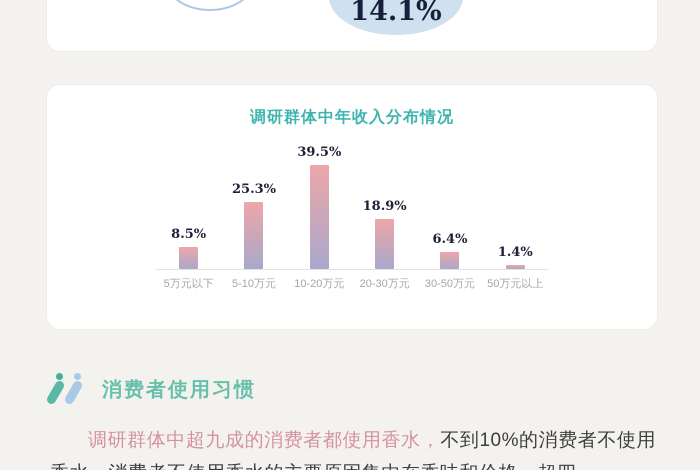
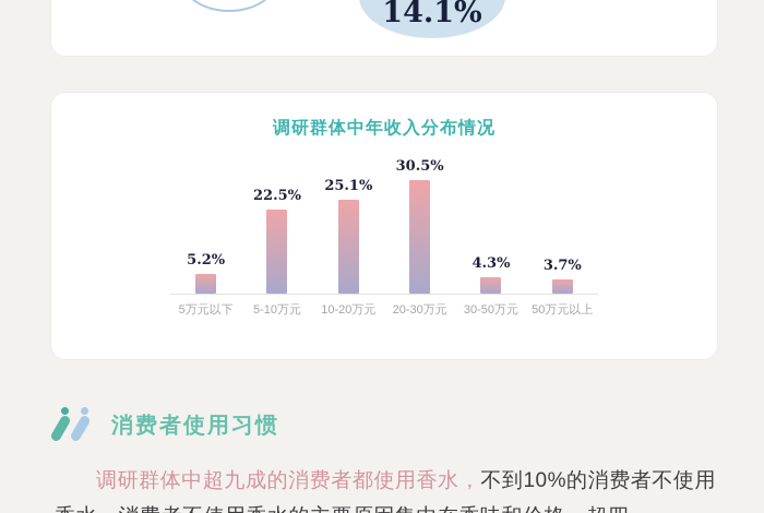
5万元以下: 8.5% -> 5.2%
5-10万元: 25.3% -> 22.5%
10-20万元: 39.5% -> 25.1%
20-30万元: 18.9% -> 30.5%
30-50万元: 6.4% -> 4.3%
50万元以上: 1.4% -> 3.7%
